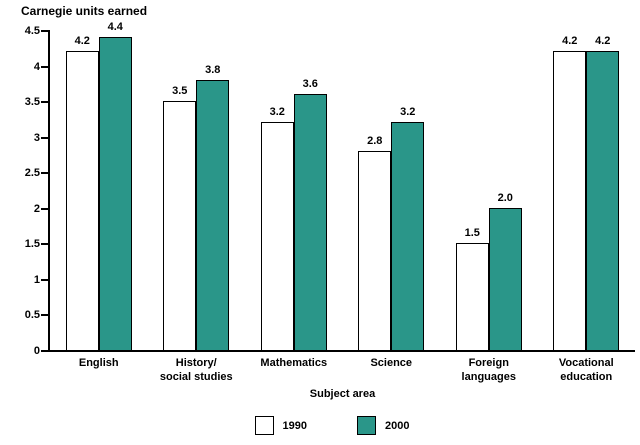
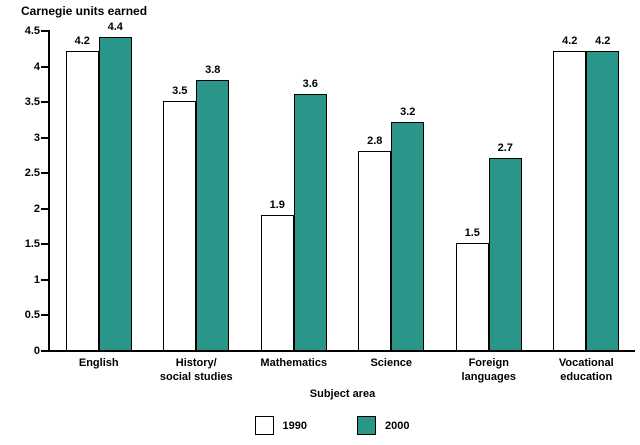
1990/Mathematics: 3.2 -> 1.9
2000/Foreign languages: 2.0 -> 2.7
